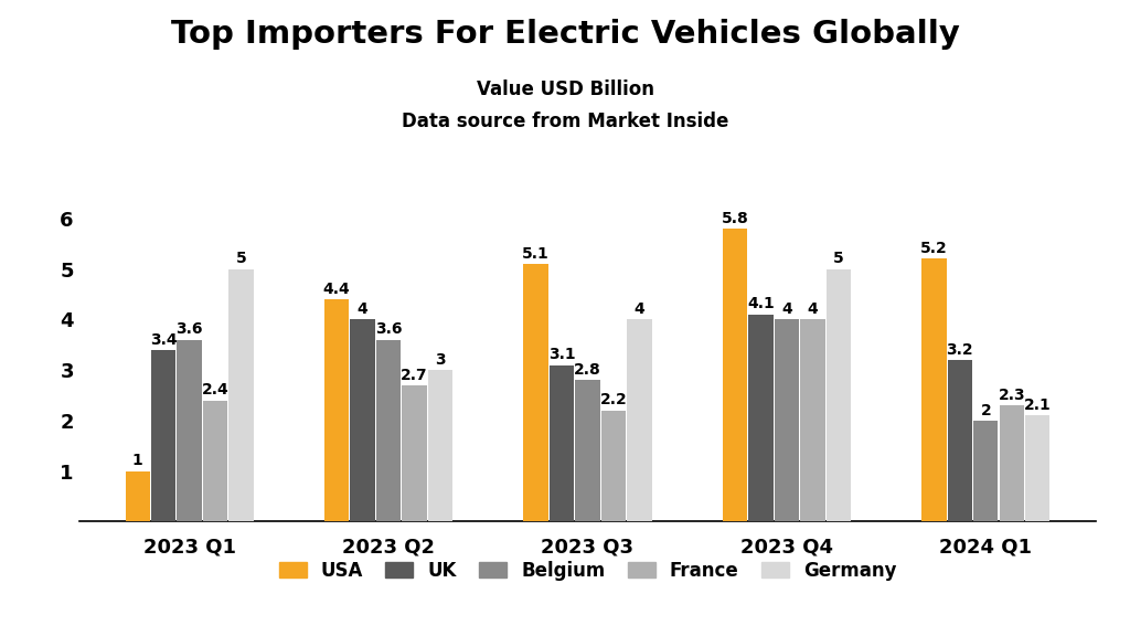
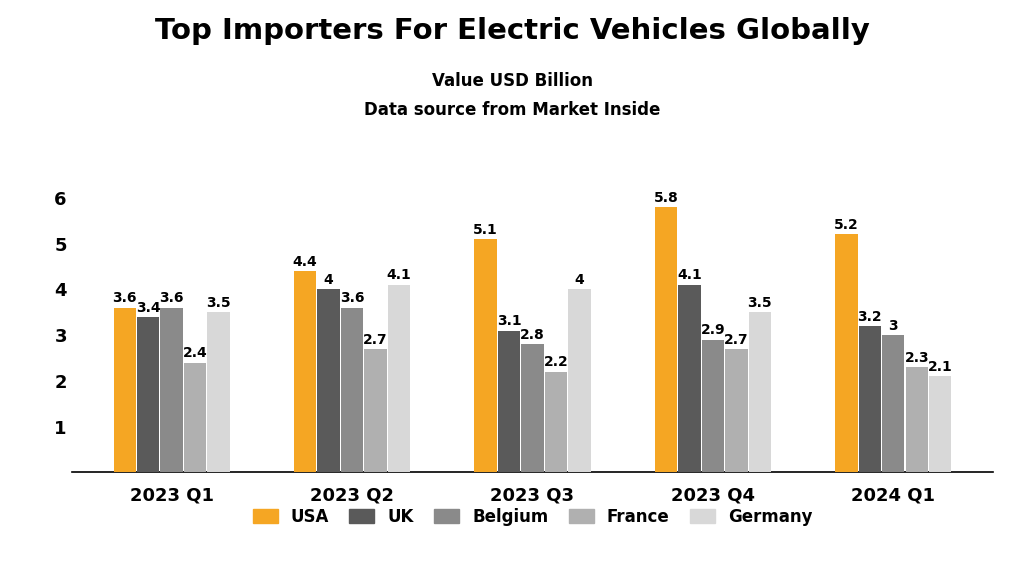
USA/2023 Q1: 1 -> 3.6
Germany/2023 Q1: 5 -> 3.5
Germany/2023 Q2: 3 -> 4.1
Belgium/2023 Q4: 4 -> 2.9
France/2023 Q4: 4 -> 2.7
Germany/2023 Q4: 5 -> 3.5
Belgium/2024 Q1: 2 -> 3
